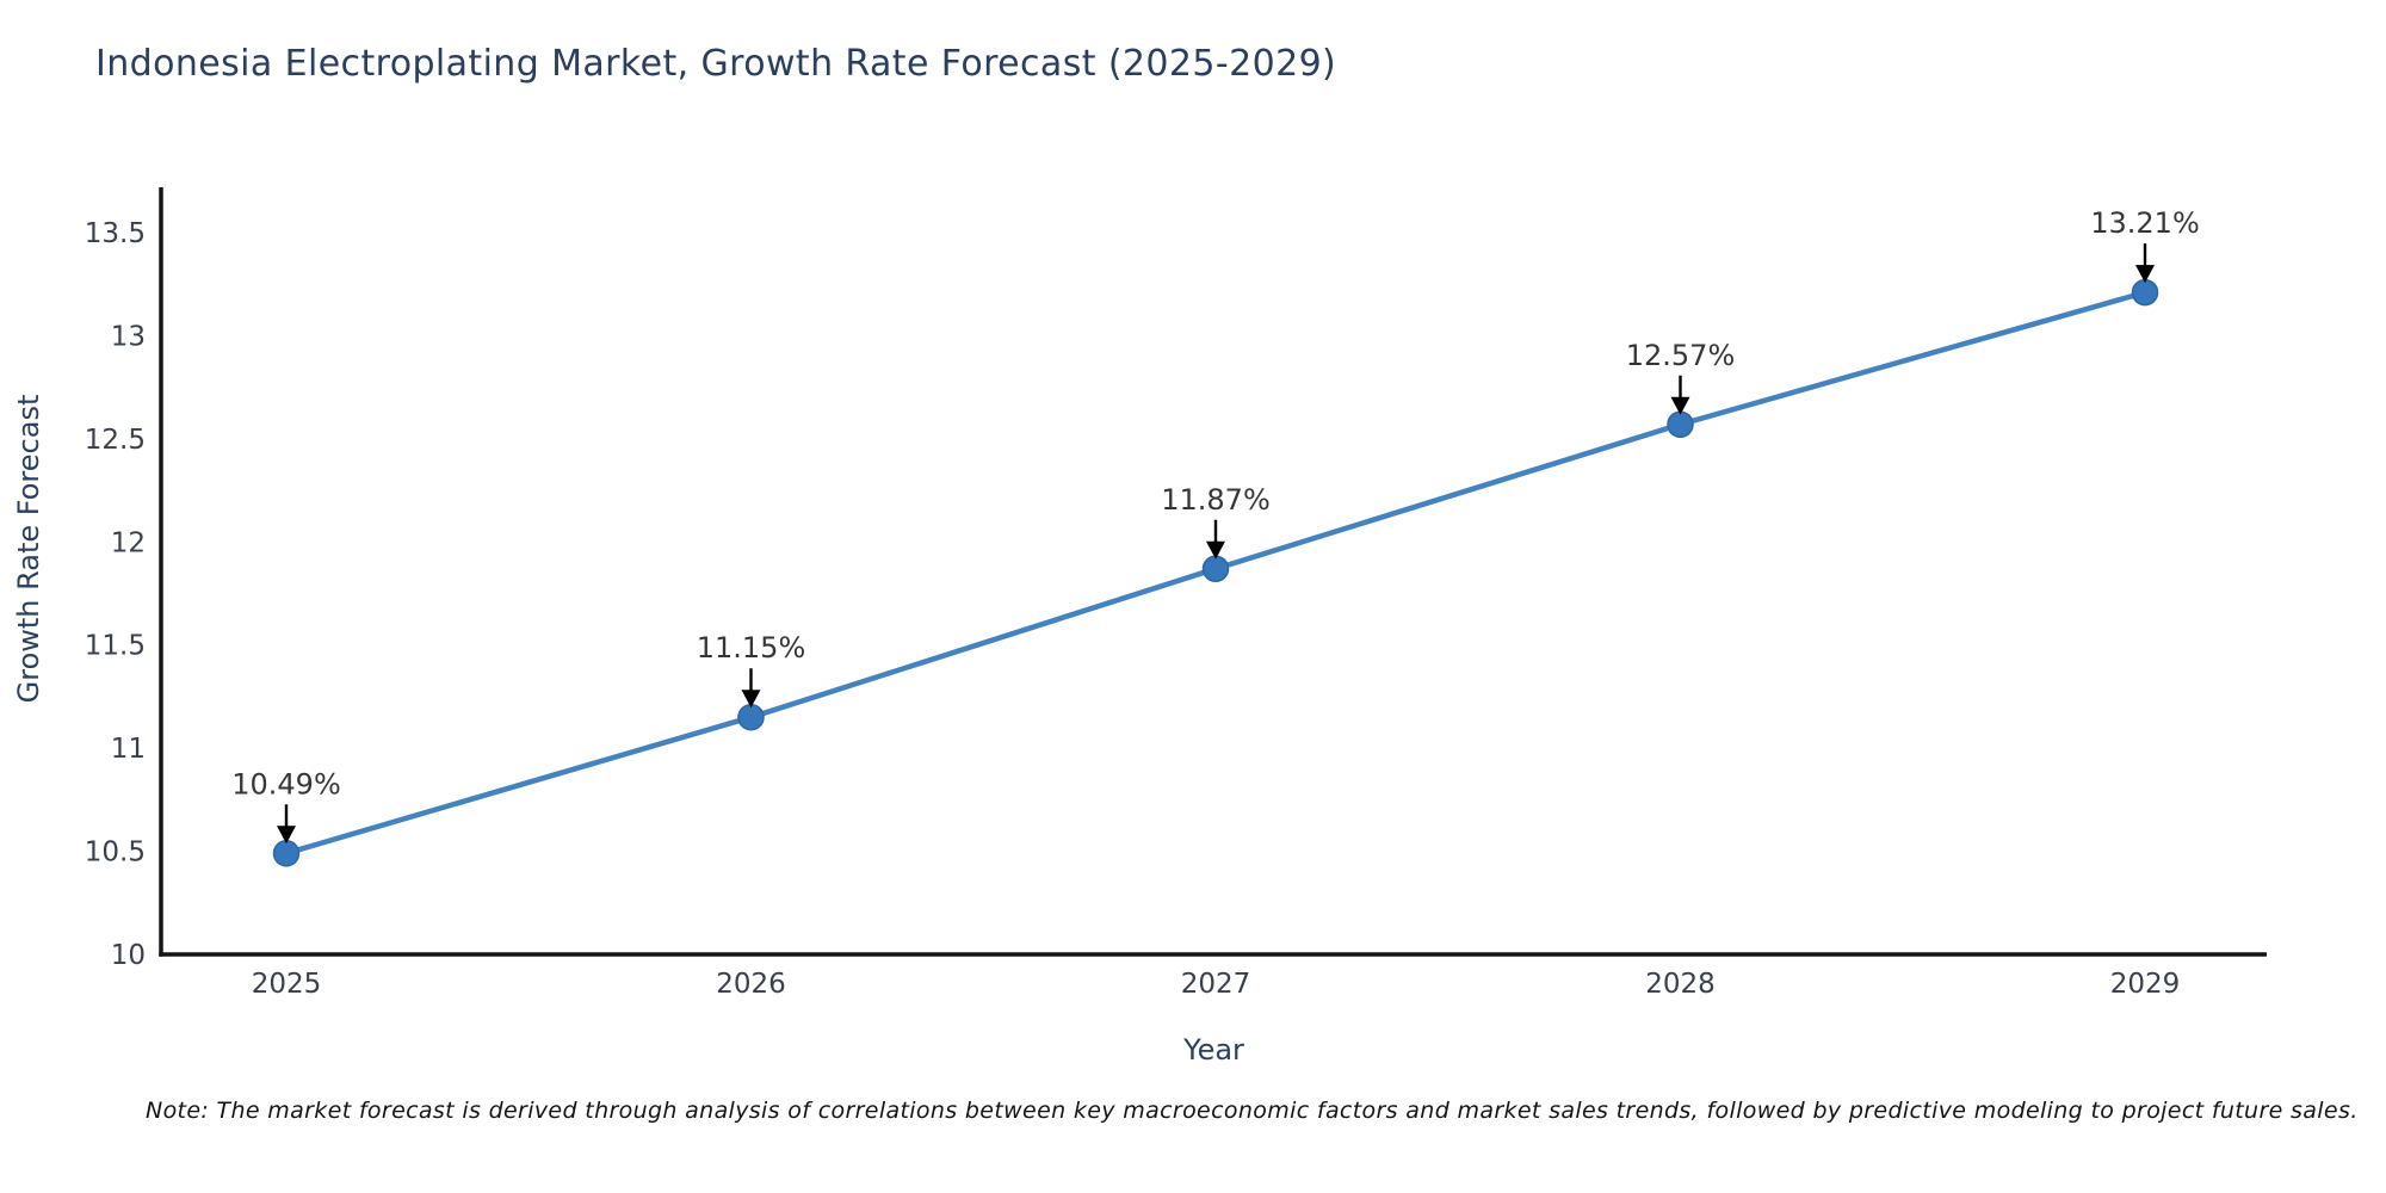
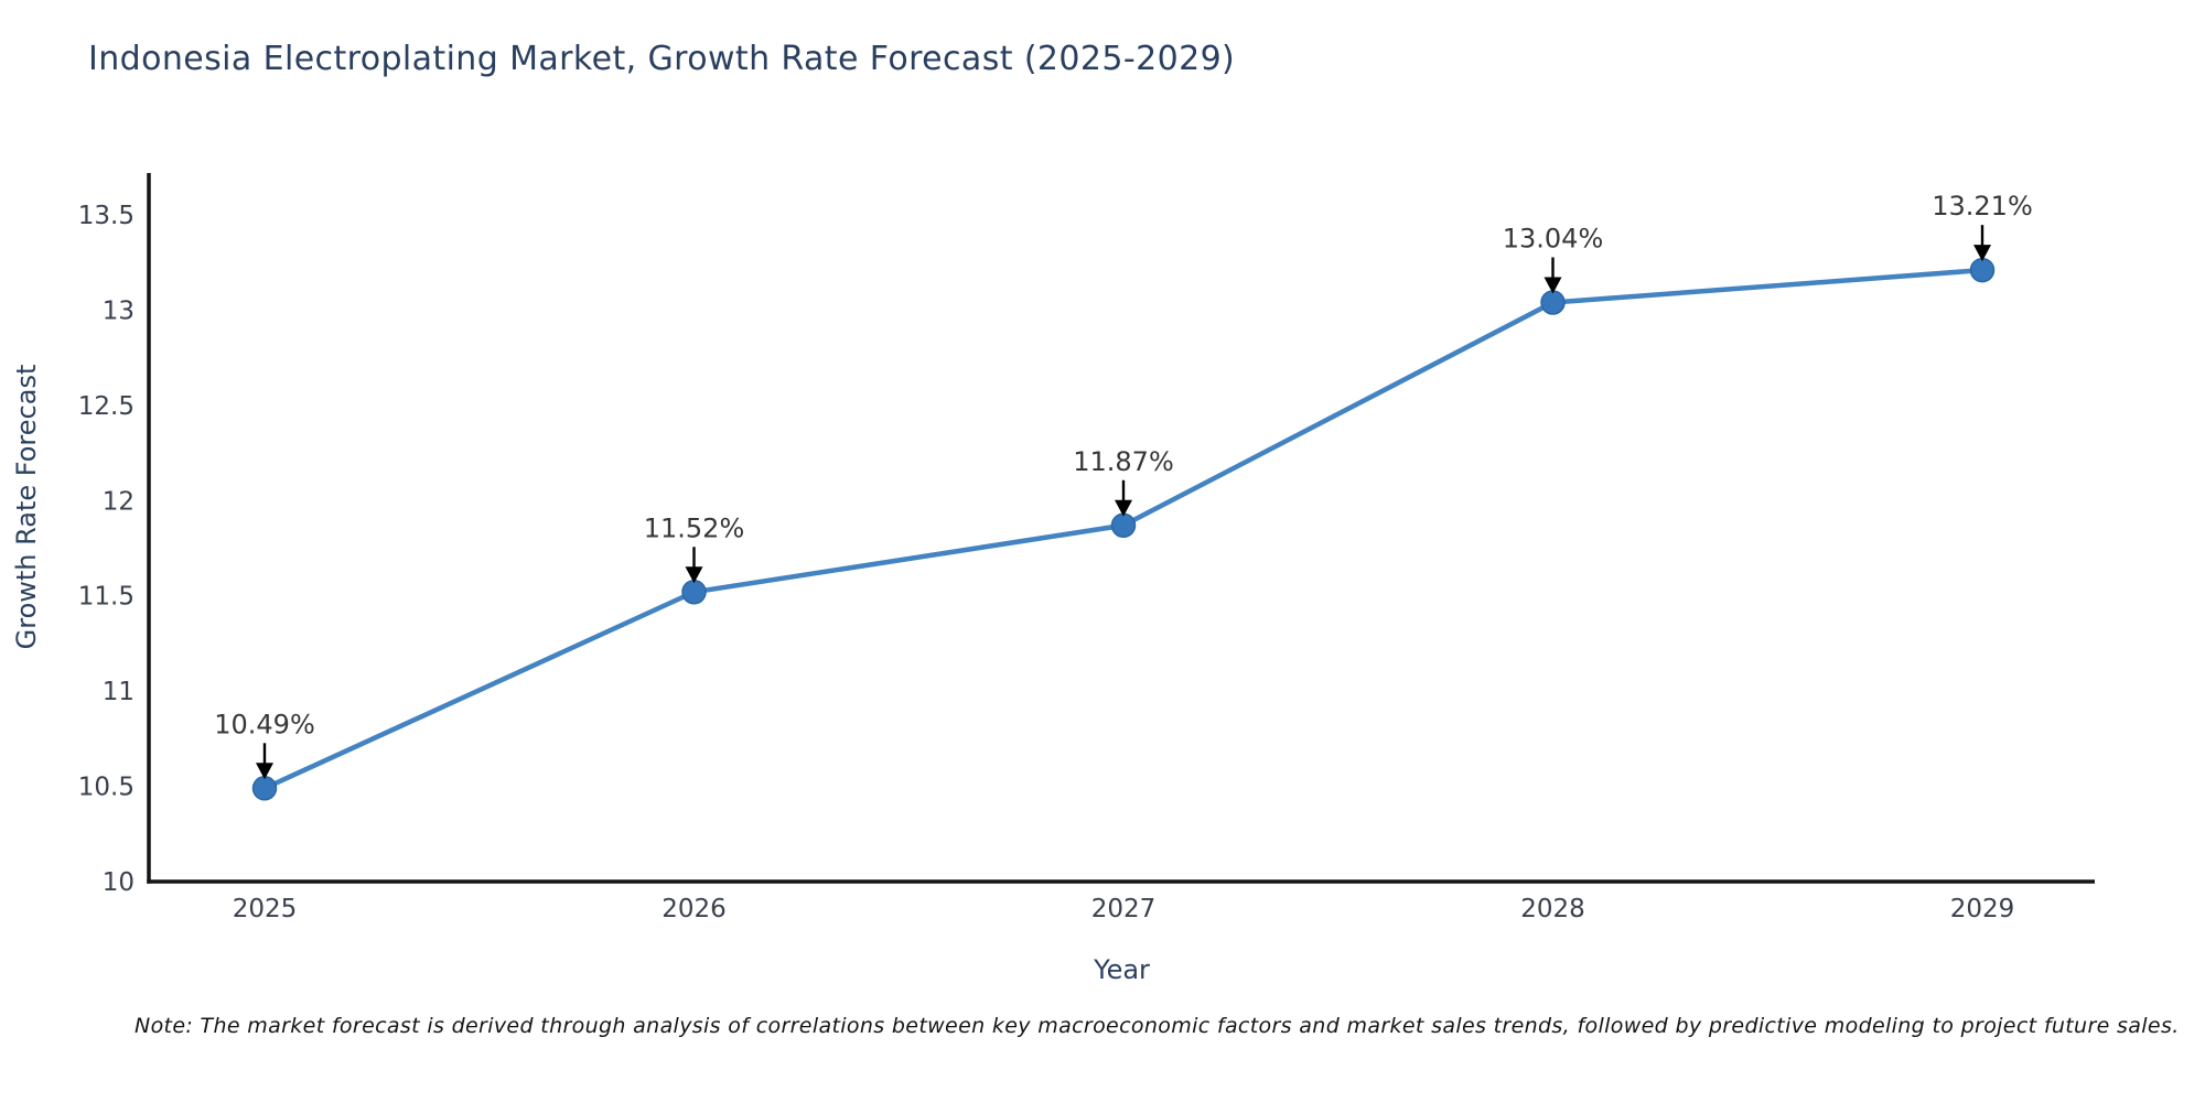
2026: 11.15% -> 11.52%
2028: 12.57% -> 13.04%
